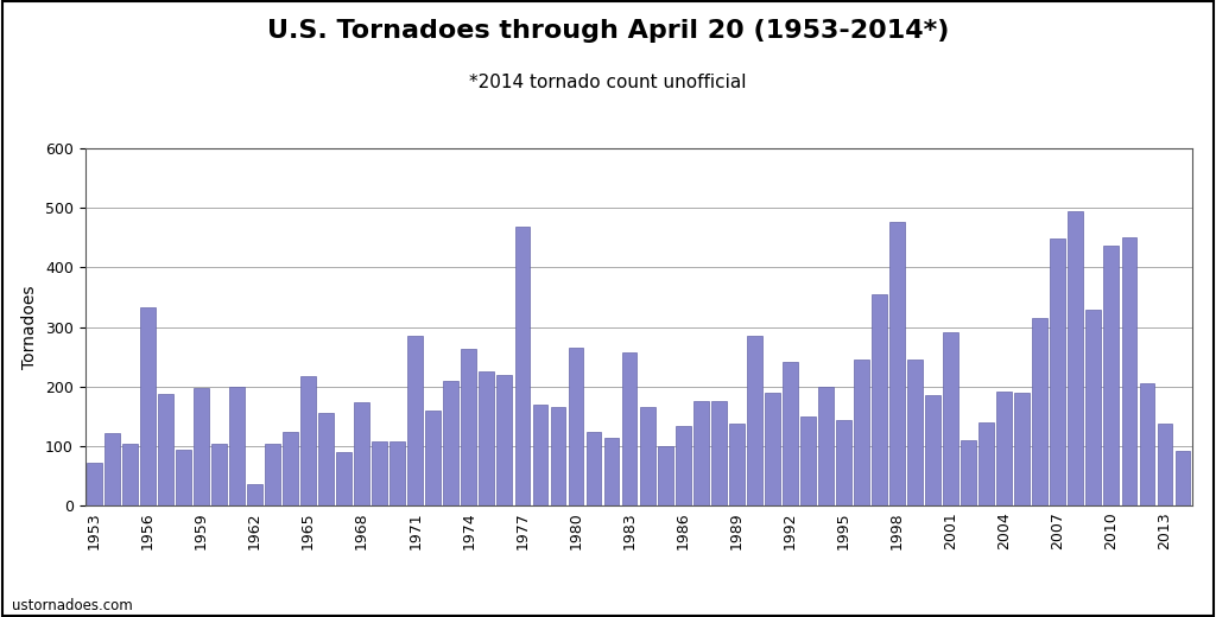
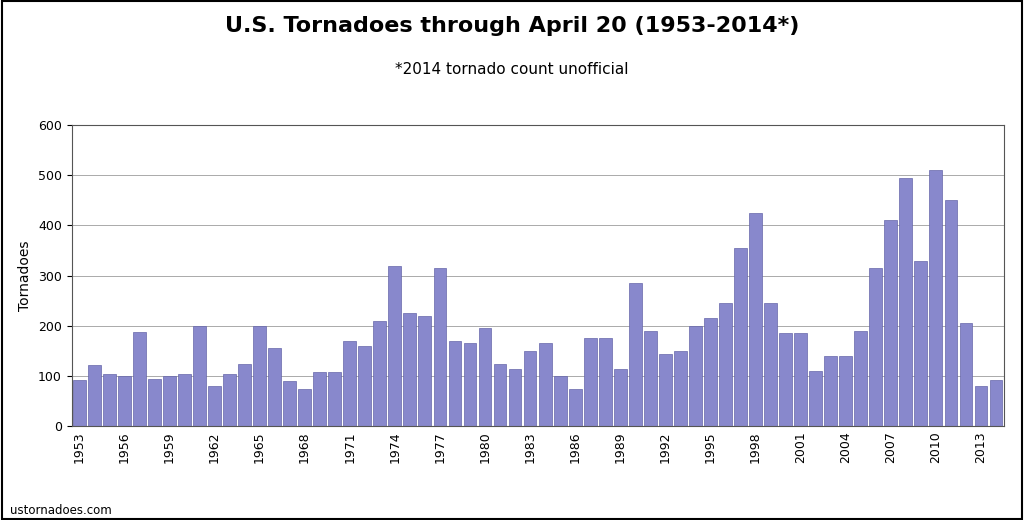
1953: 72 -> 92
1956: 334 -> 100
1959: 198 -> 100
1962: 36 -> 80
1965: 218 -> 200
1968: 174 -> 75
1971: 286 -> 170
1974: 264 -> 320
1977: 468 -> 315
1980: 266 -> 195
1983: 258 -> 150
1986: 134 -> 75
1989: 138 -> 115
1992: 242 -> 145
1995: 144 -> 215
1998: 476 -> 425
2001: 292 -> 185
2004: 192 -> 140
2007: 448 -> 410
2010: 436 -> 510
2013: 138 -> 80
